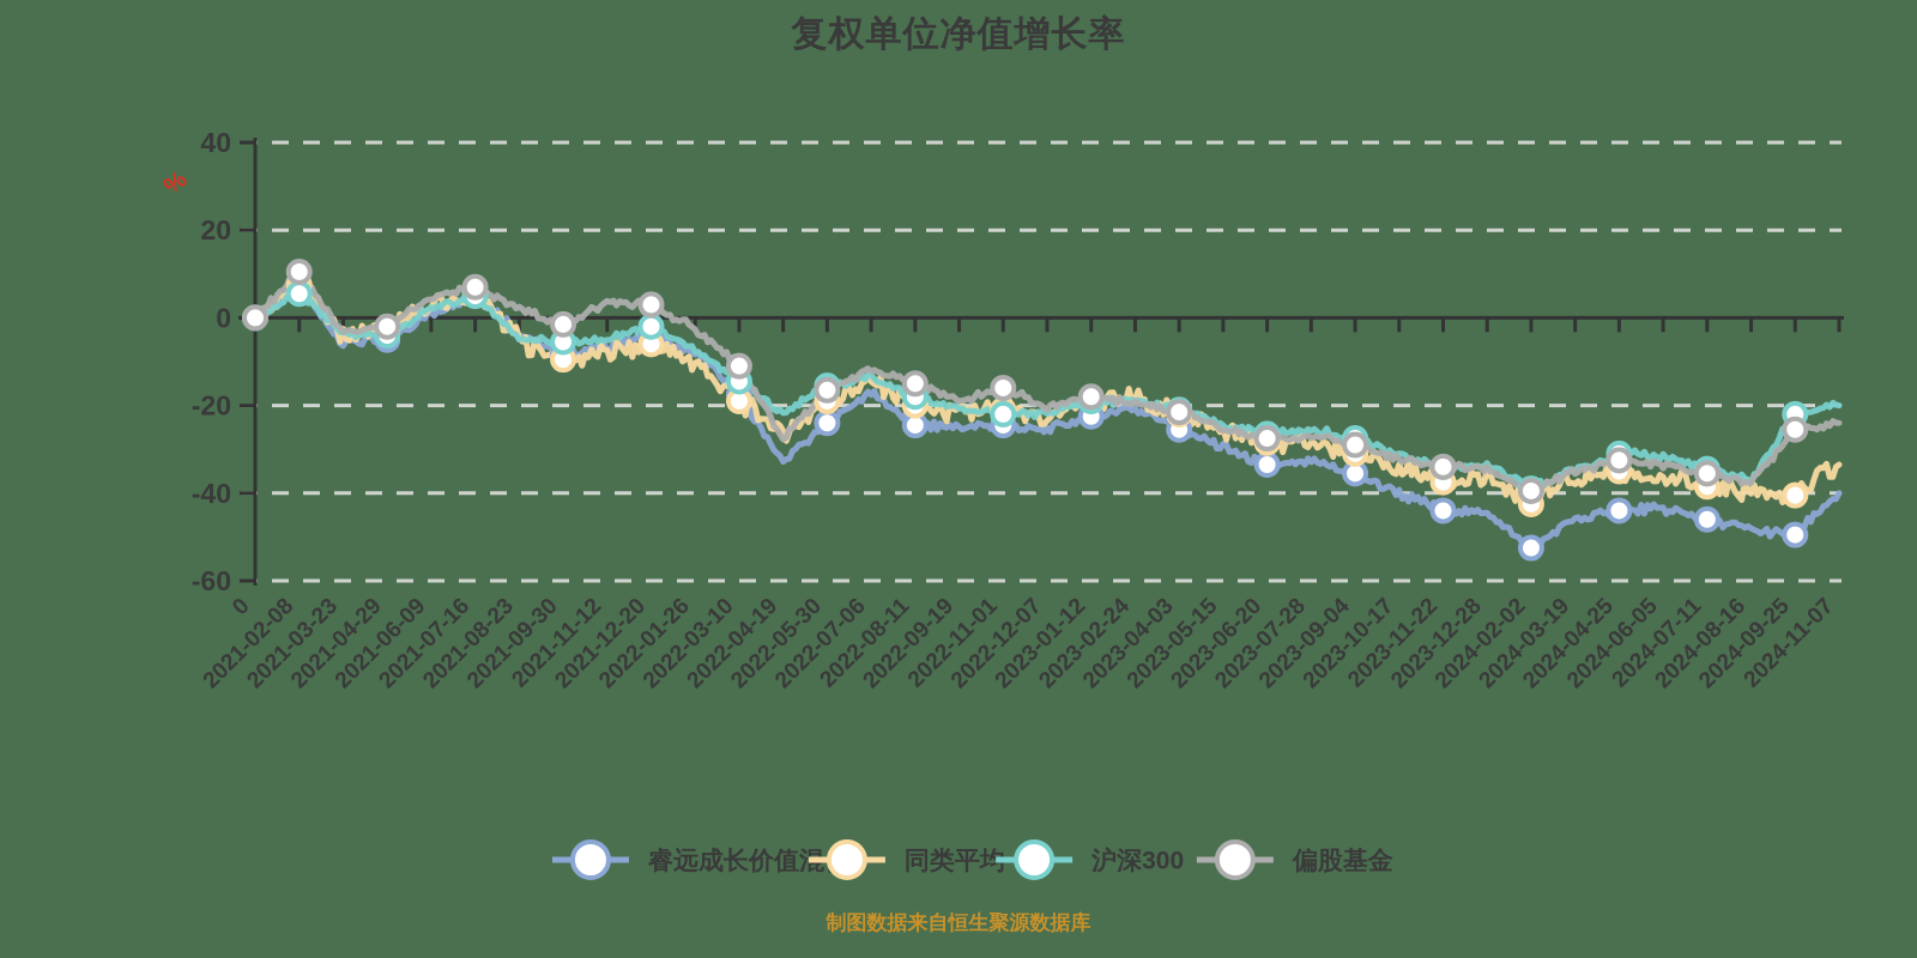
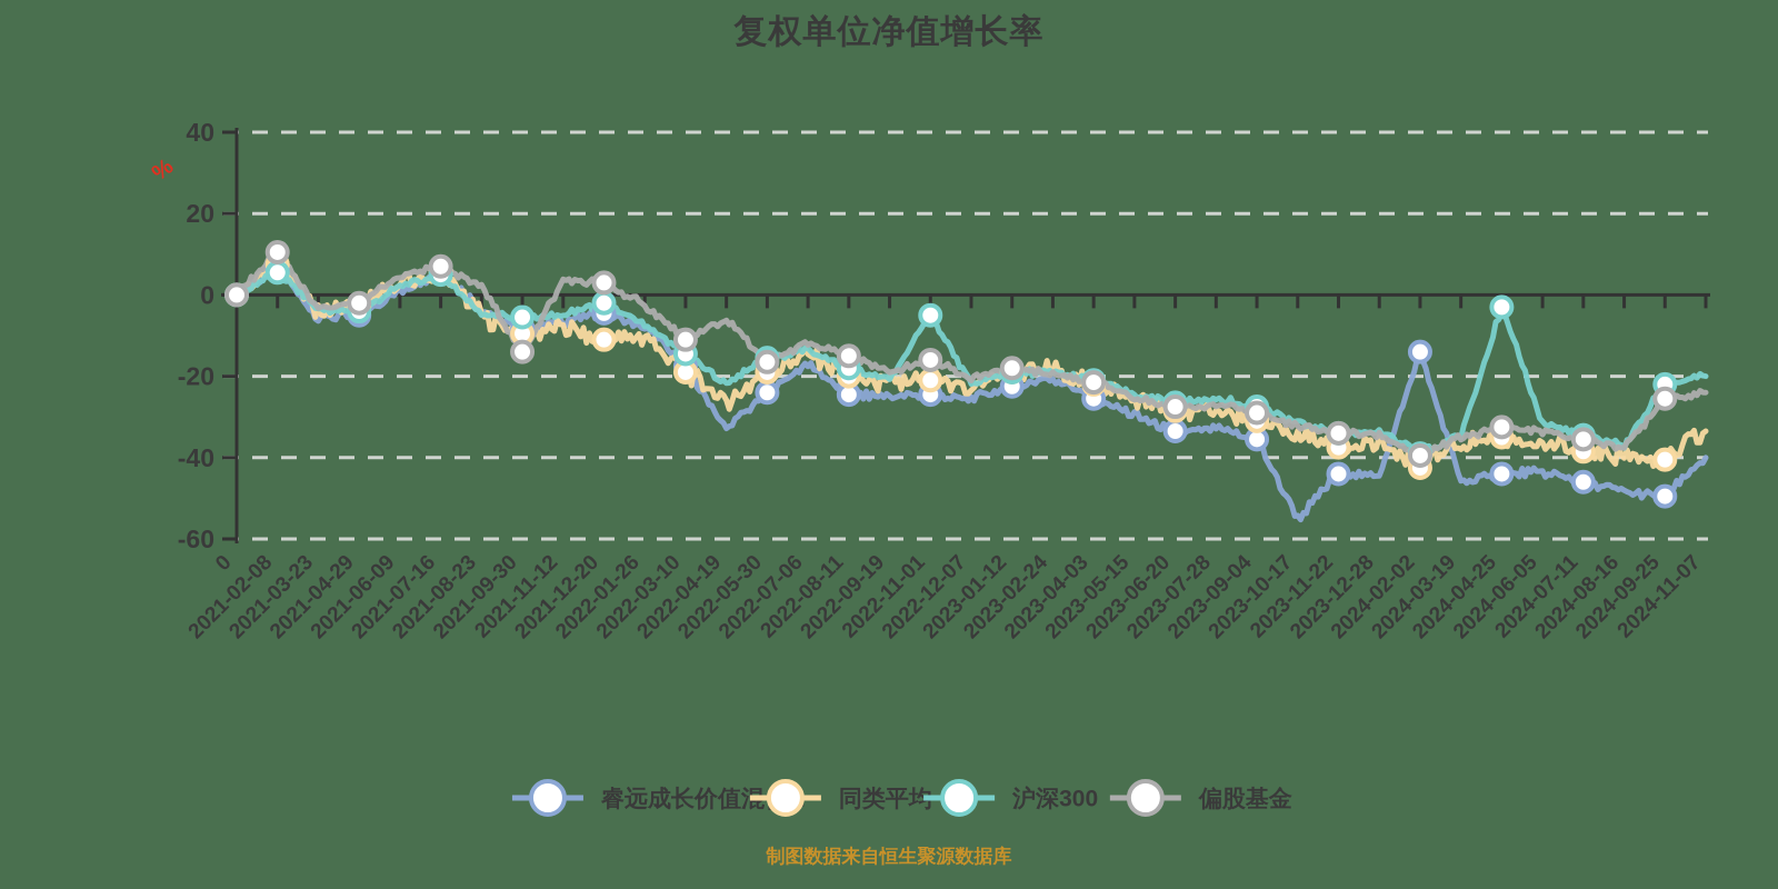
偏股基金/2021-09-30: -2 -> -14
同类平均/2021-12-20: -6 -> -11
偏股基金/2022-04-19: -28 -> -6
沪深300/2022-11-01: -22 -> -5
睿远成长价值混合A/2023-10-17: -40 -> -55
睿远成长价值混合A/2024-02-02: -52 -> -14
沪深300/2024-04-25: -31 -> -3
